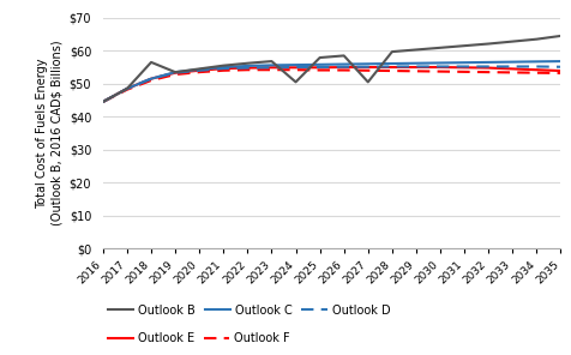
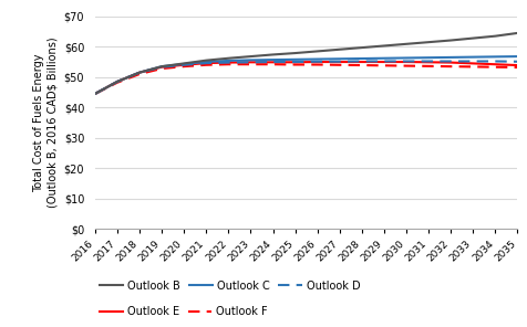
Outlook B/2018: $56.5 -> $51.5
Outlook B/2024: $50.5 -> $57.4
Outlook B/2027: $50.5 -> $59.1
